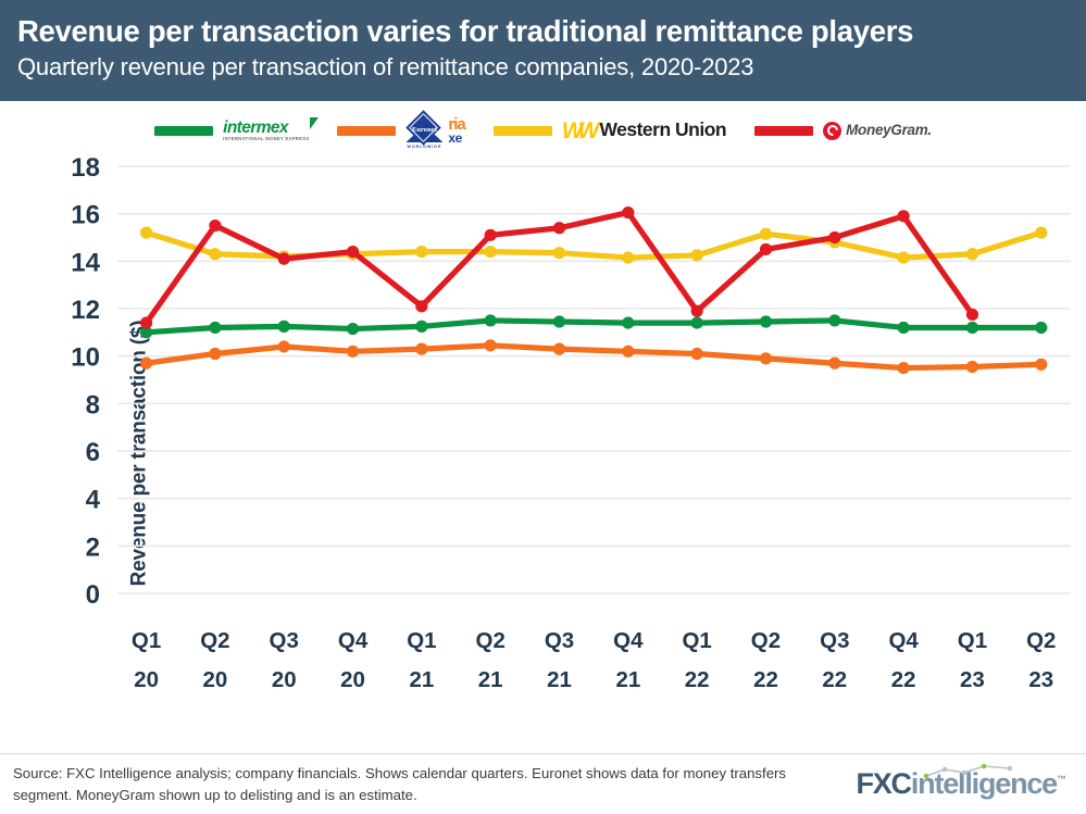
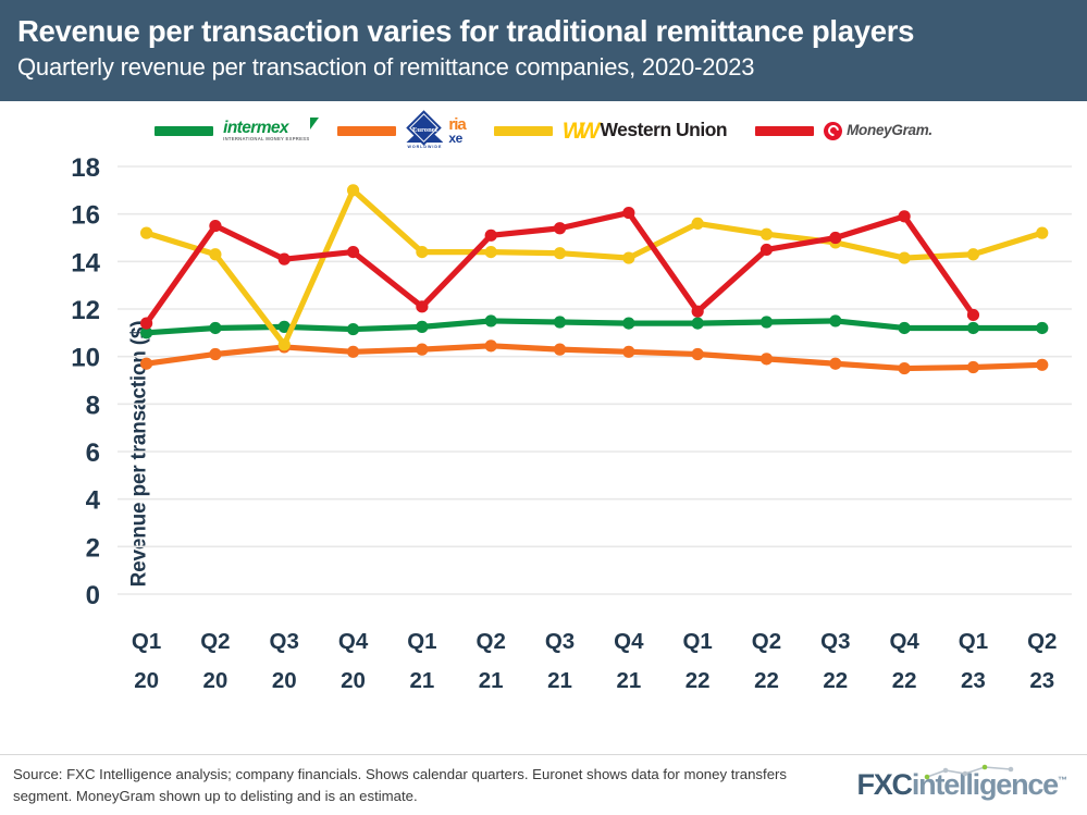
Western Union/Q3 20: 14.2 -> 10.5
Western Union/Q4 20: 14.3 -> 17.0
Western Union/Q1 22: 14.2 -> 15.6
